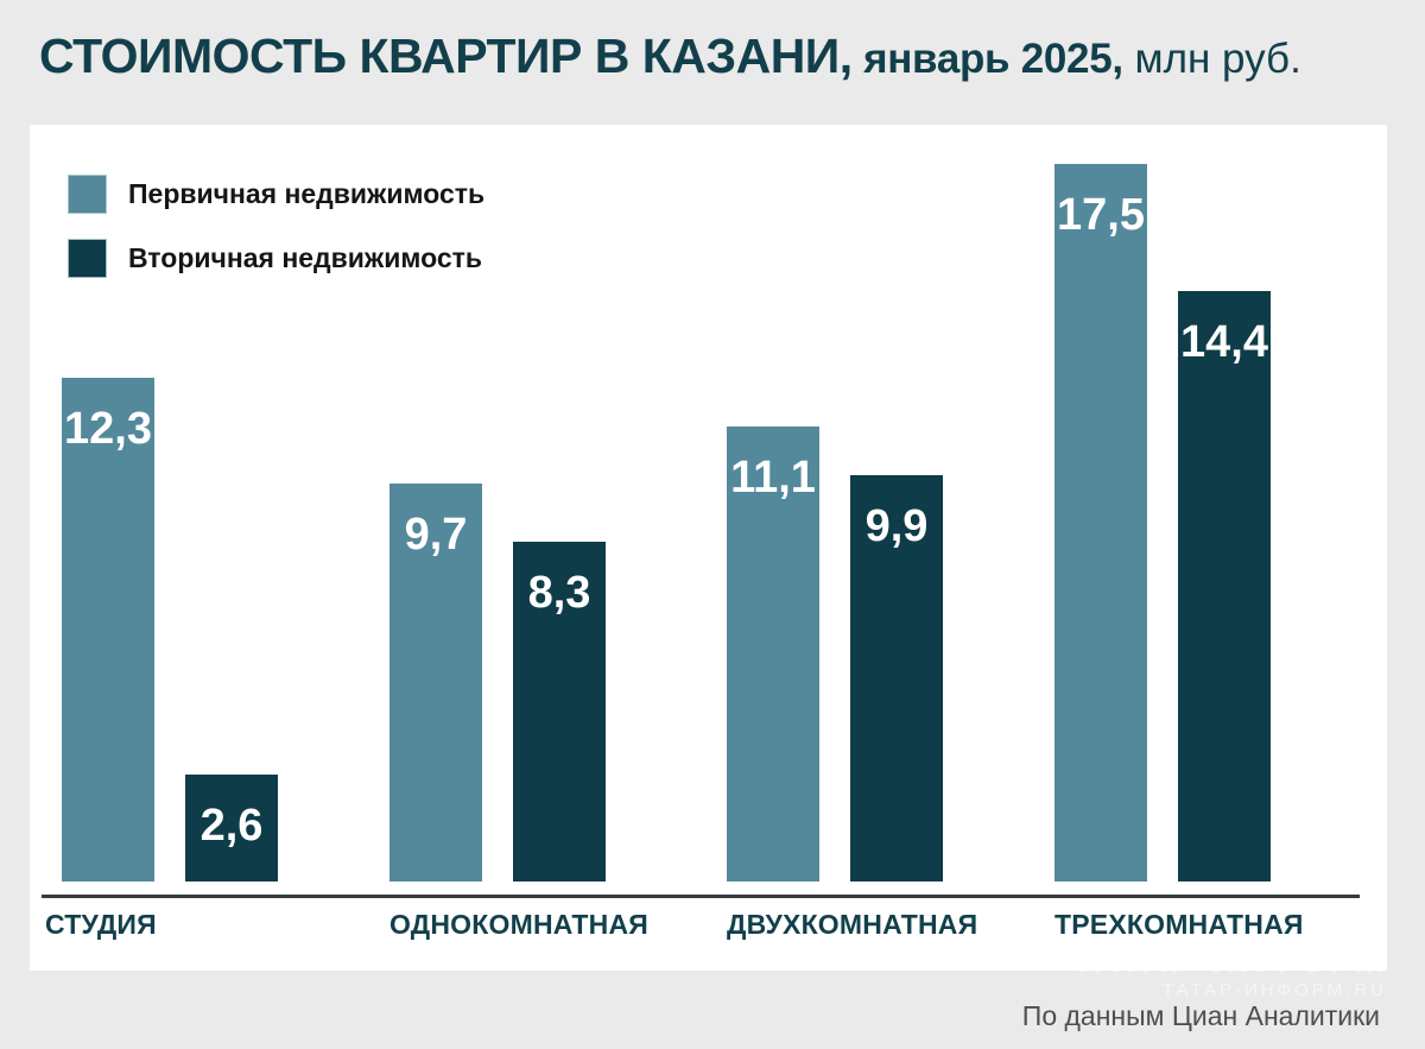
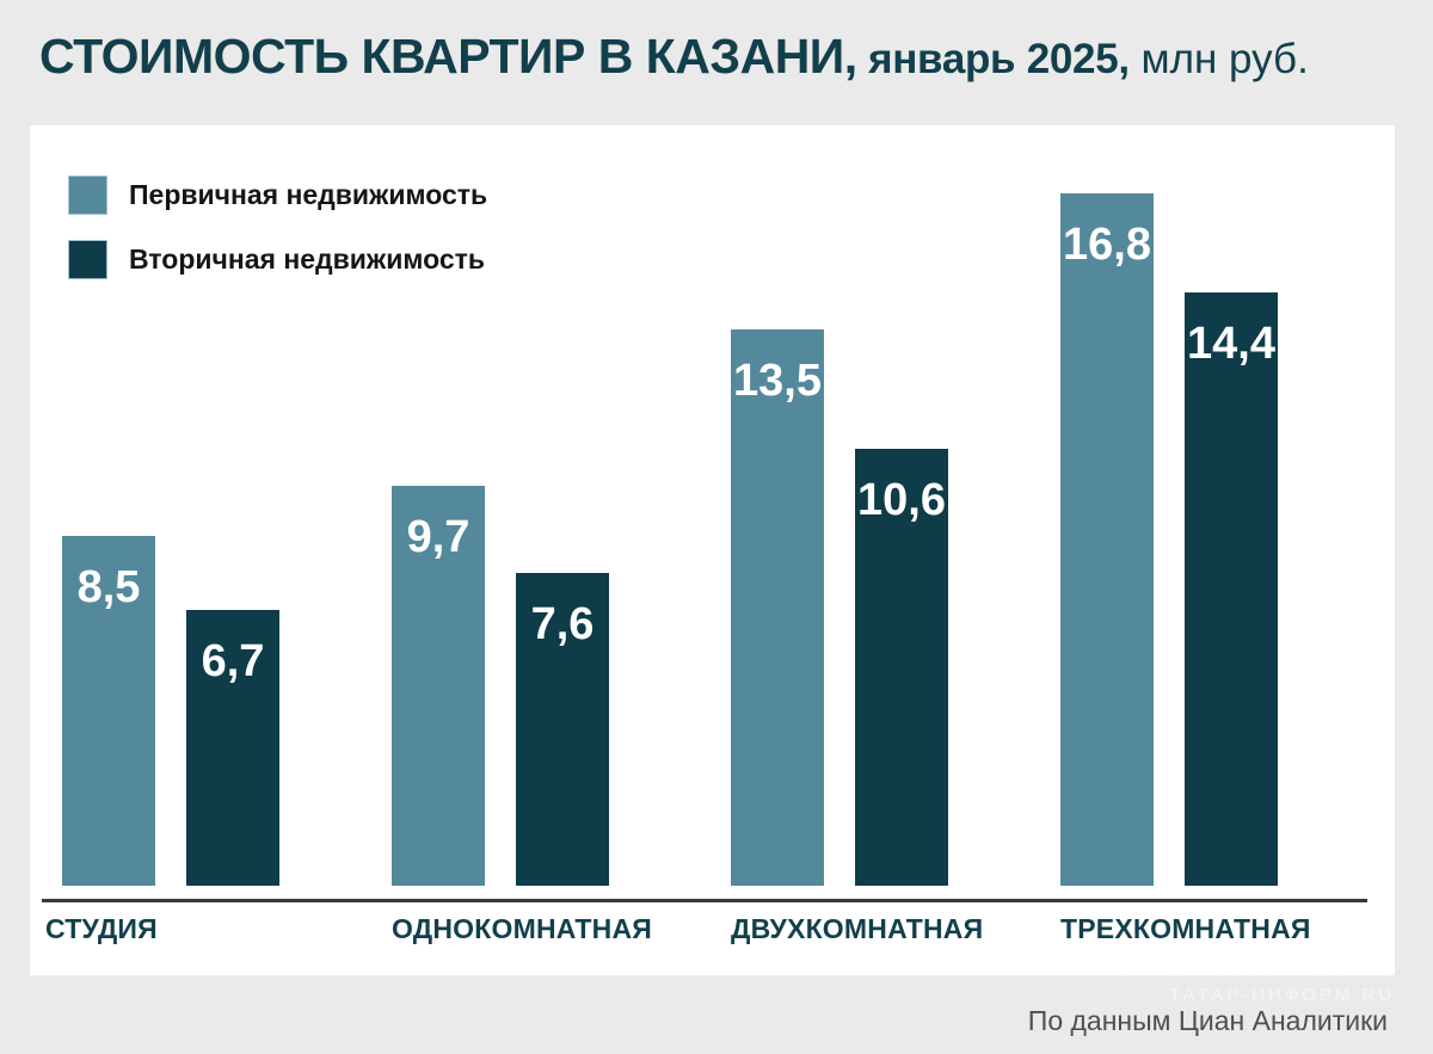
Первичная недвижимость/СТУДИЯ: 12,3 -> 8,5
Вторичная недвижимость/СТУДИЯ: 2,6 -> 6,7
Вторичная недвижимость/ОДНОКОМНАТНАЯ: 8,3 -> 7,6
Первичная недвижимость/ДВУХКОМНАТНАЯ: 11,1 -> 13,5
Вторичная недвижимость/ДВУХКОМНАТНАЯ: 9,9 -> 10,6
Первичная недвижимость/ТРЕХКОМНАТНАЯ: 17,5 -> 16,8
